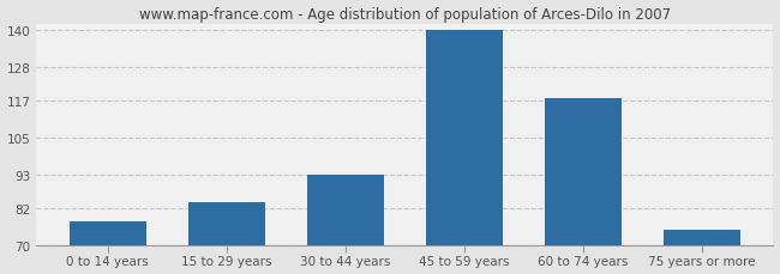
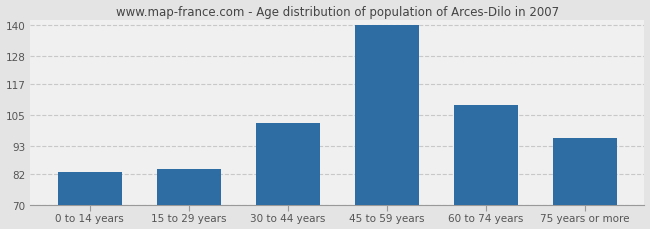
0 to 14 years: 78 -> 83
30 to 44 years: 93 -> 102
60 to 74 years: 118 -> 109
75 years or more: 75 -> 96
